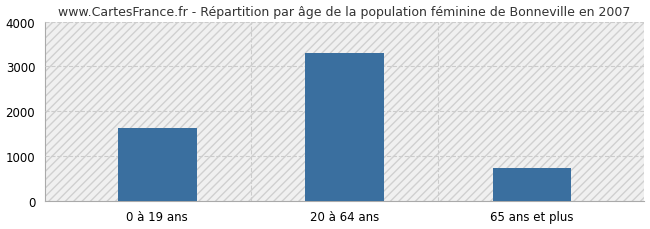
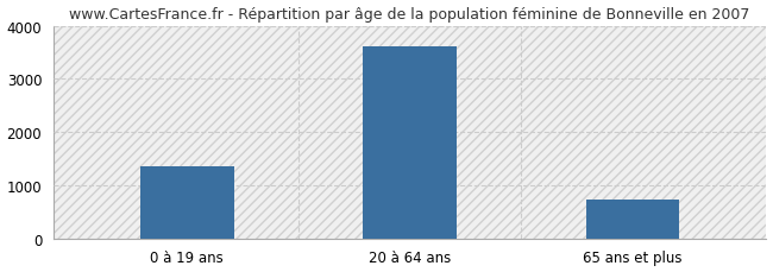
0 à 19 ans: 1630 -> 1350
20 à 64 ans: 3300 -> 3600
